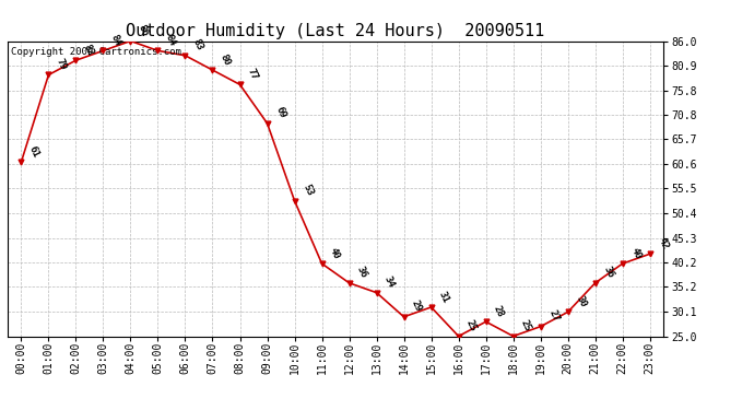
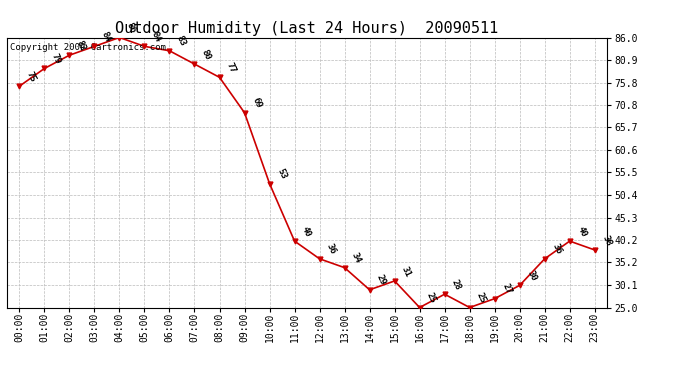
00:00: 61 -> 75
23:00: 42 -> 38
